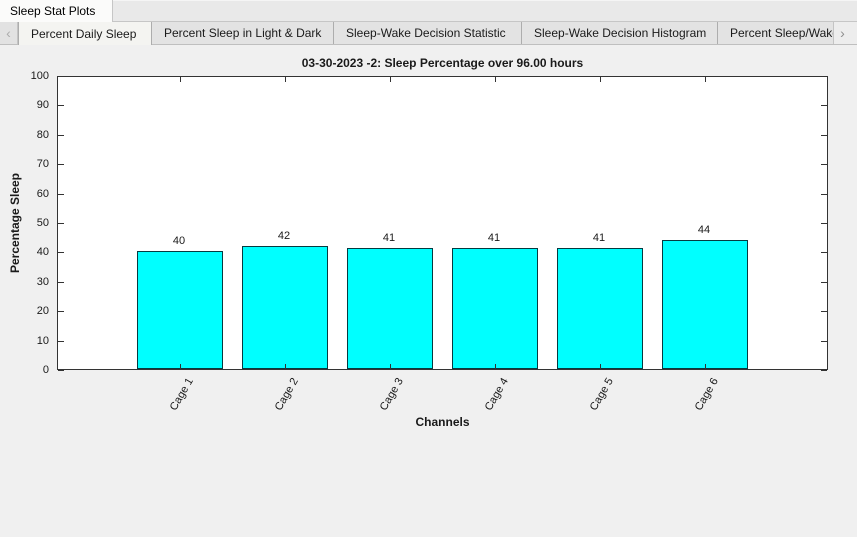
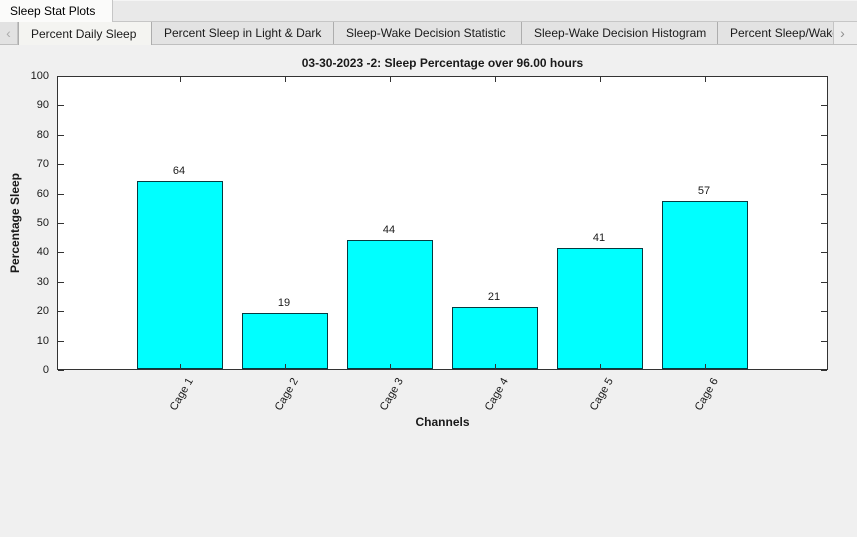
Cage 1: 40 -> 64
Cage 2: 42 -> 19
Cage 3: 41 -> 44
Cage 4: 41 -> 21
Cage 6: 44 -> 57
